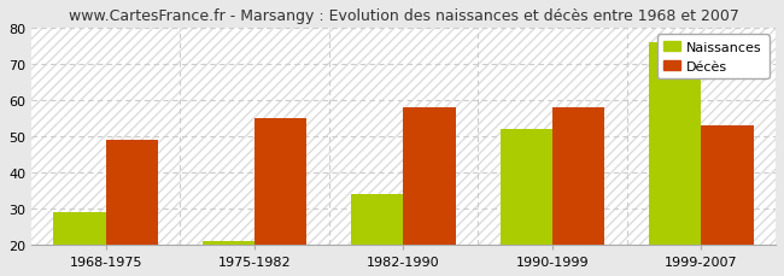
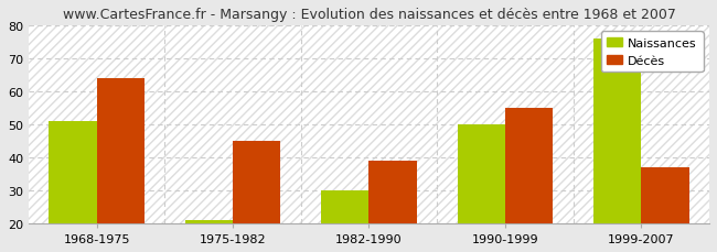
Naissances/1968-1975: 29 -> 51
Décès/1968-1975: 49 -> 64
Décès/1975-1982: 55 -> 45
Naissances/1982-1990: 34 -> 30
Décès/1982-1990: 58 -> 39
Naissances/1990-1999: 52 -> 50
Décès/1990-1999: 58 -> 55
Décès/1999-2007: 53 -> 37
